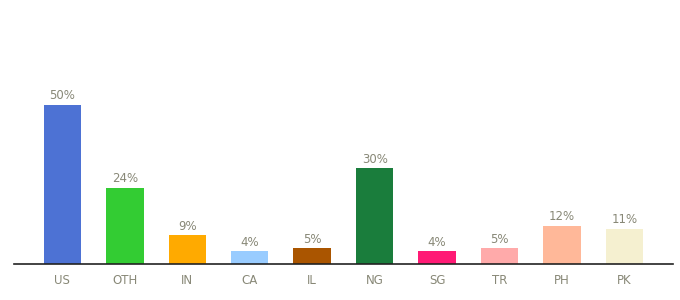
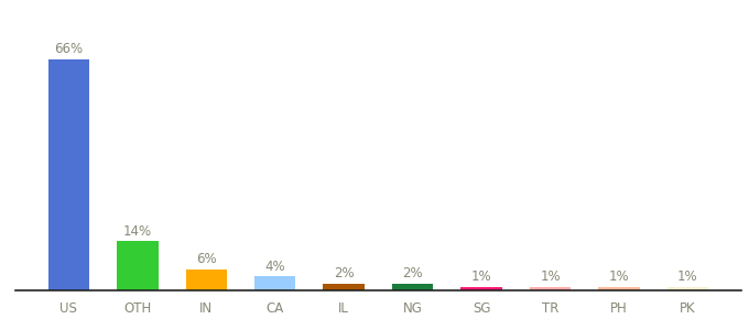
US: 50% -> 66%
OTH: 24% -> 14%
IN: 9% -> 6%
IL: 5% -> 2%
NG: 30% -> 2%
SG: 4% -> 1%
TR: 5% -> 1%
PH: 12% -> 1%
PK: 11% -> 1%
